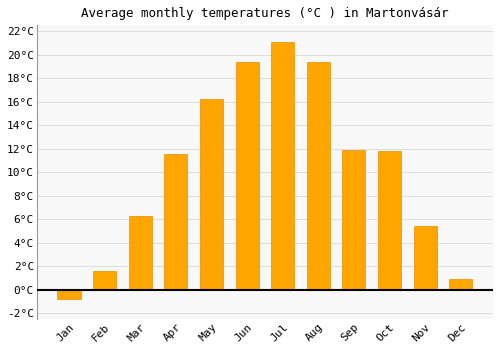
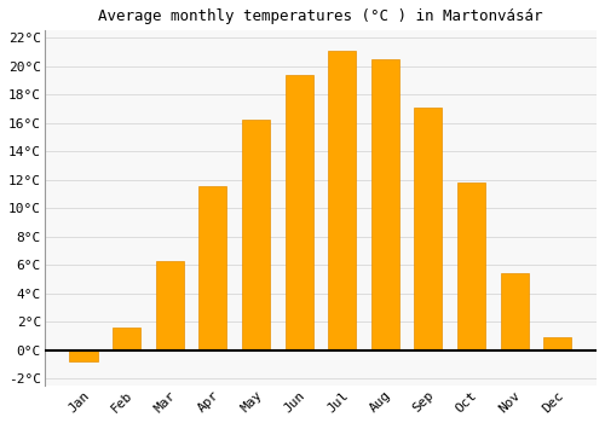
Aug: 19.4°C -> 20.5°C
Sep: 11.9°C -> 17.1°C
